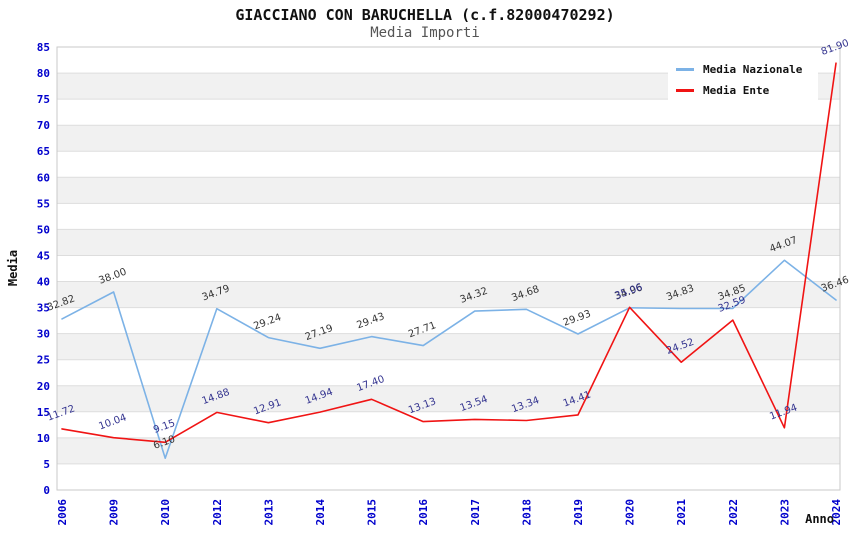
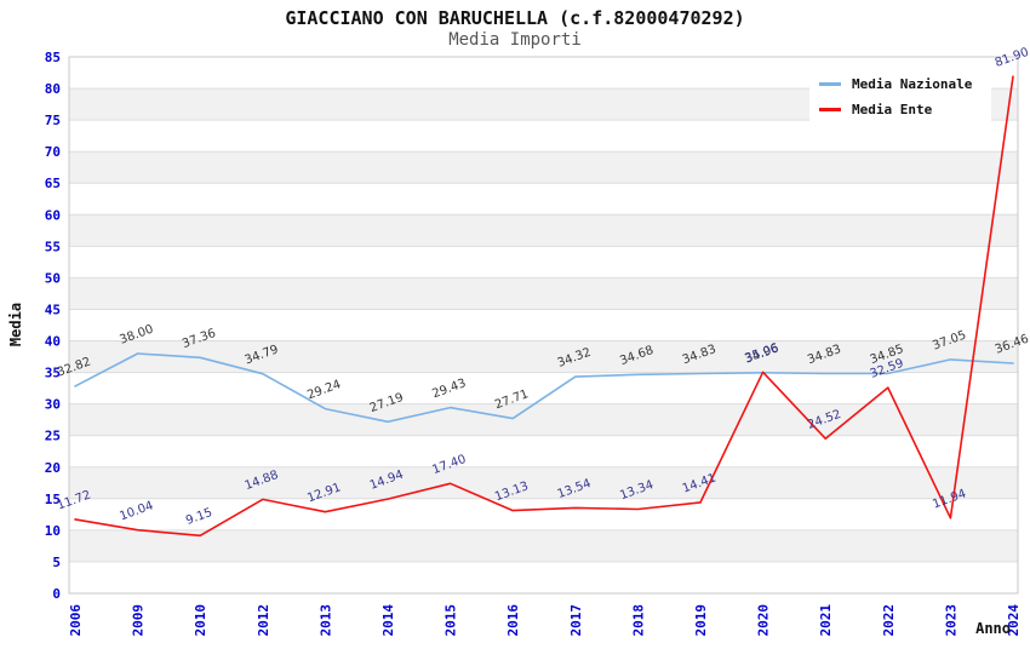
Media Nazionale/2010: 6.10 -> 37.36
Media Nazionale/2019: 29.93 -> 34.83
Media Nazionale/2023: 44.07 -> 37.05
